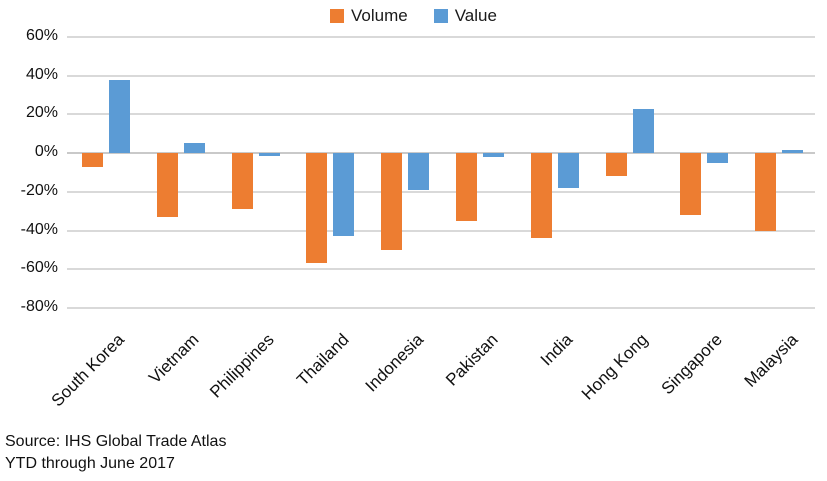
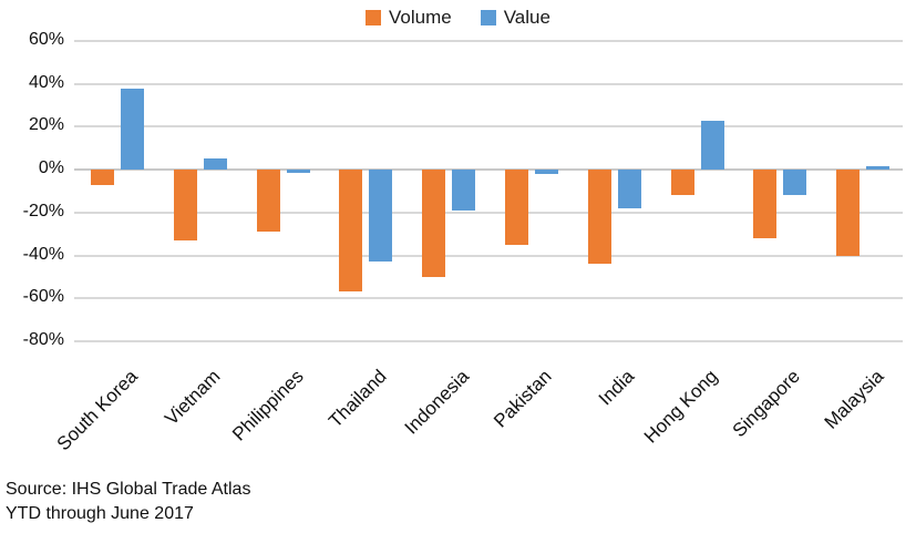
Value/Singapore: -5% -> -12%
